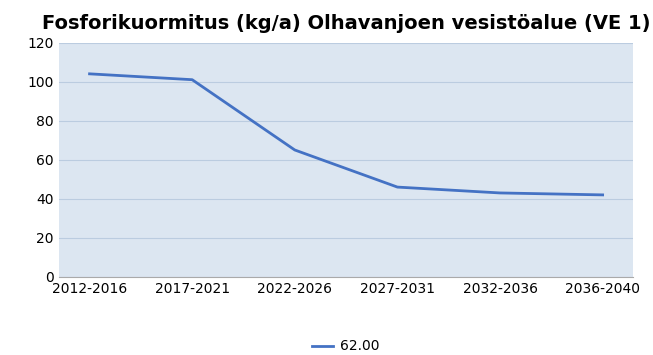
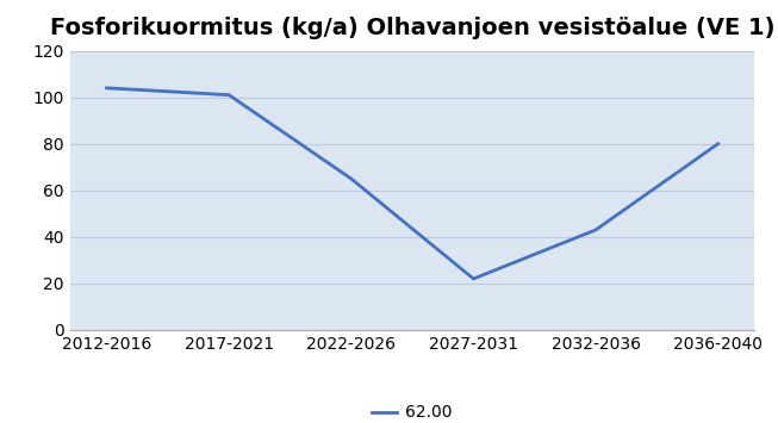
2027-2031: 46 -> 22
2036-2040: 42 -> 80
